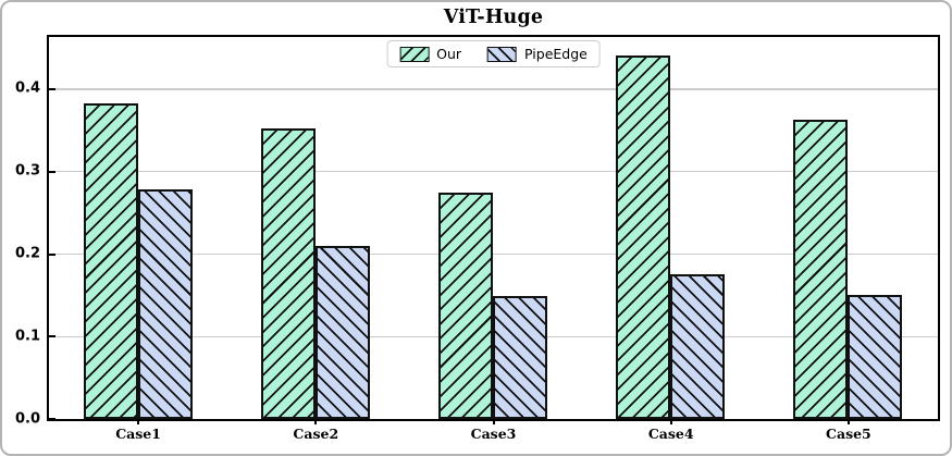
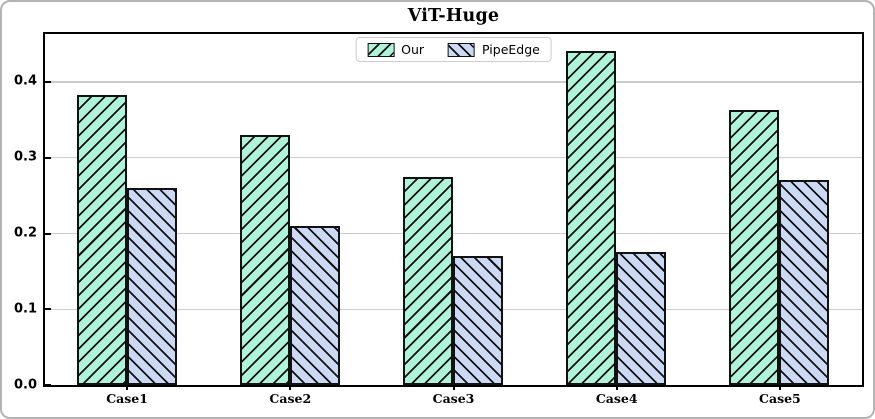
PipeEdge/Case1: 0.28 -> 0.26
Our/Case2: 0.35 -> 0.33
PipeEdge/Case3: 0.15 -> 0.17
PipeEdge/Case5: 0.15 -> 0.27
